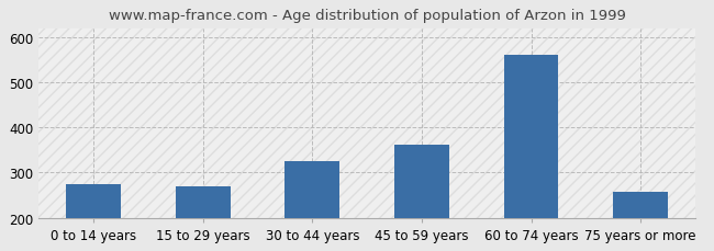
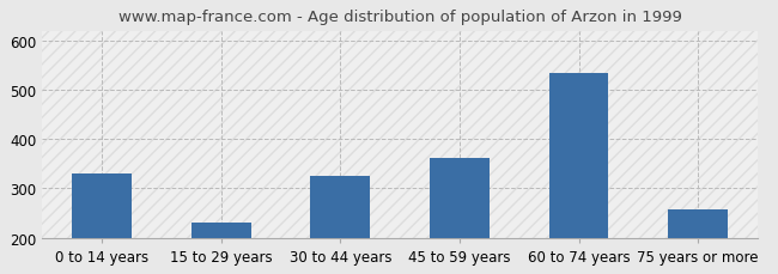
0 to 14 years: 275 -> 330
15 to 29 years: 270 -> 230
60 to 74 years: 562 -> 535
